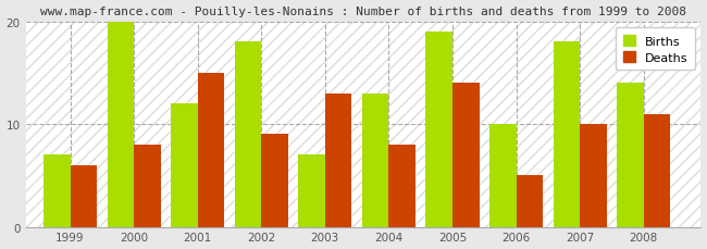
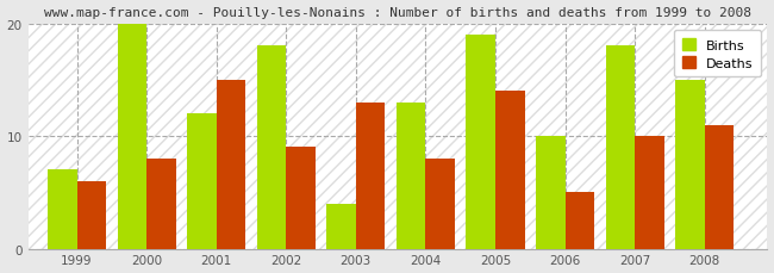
Births/2003: 7 -> 4
Births/2008: 14 -> 15
